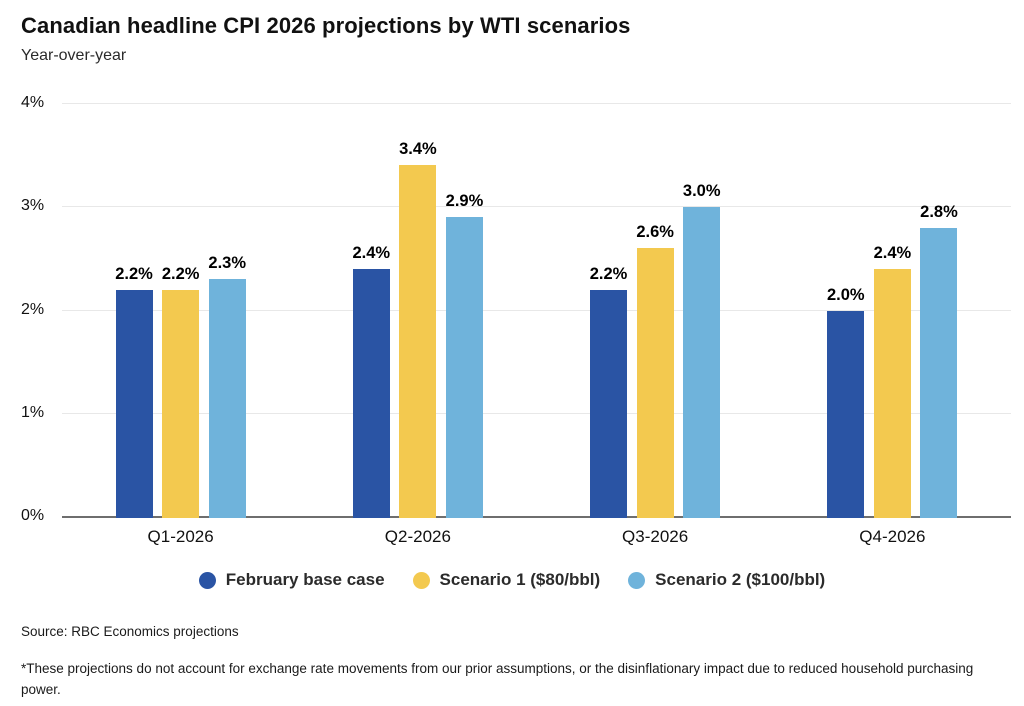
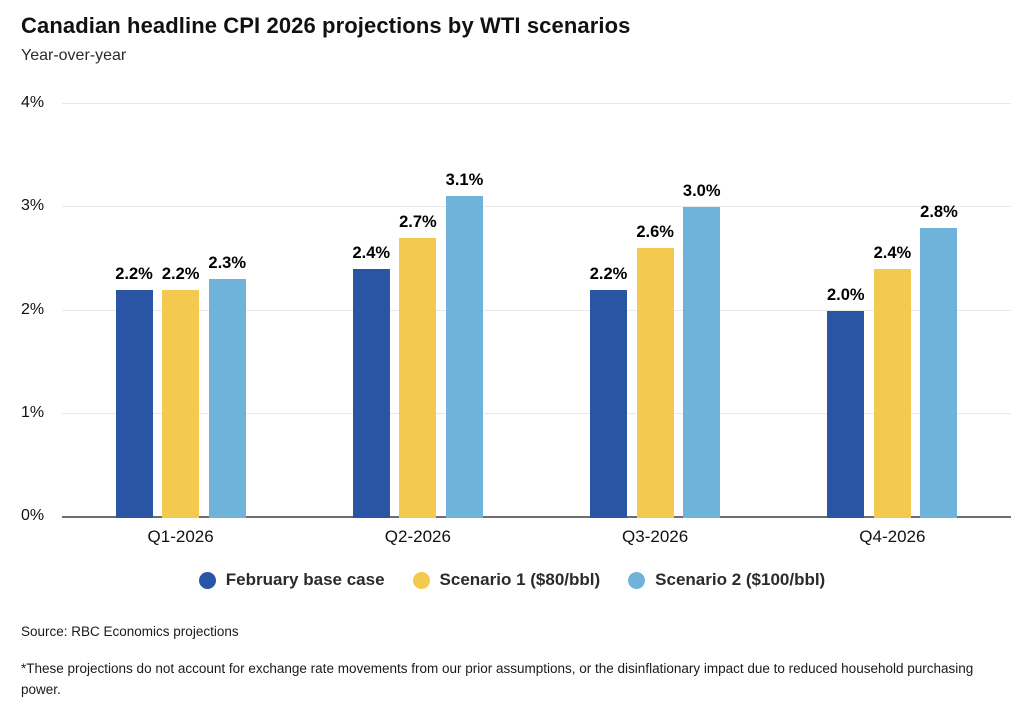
Scenario 1 ($80/bbl)/Q2-2026: 3.4% -> 2.7%
Scenario 2 ($100/bbl)/Q2-2026: 2.9% -> 3.1%
